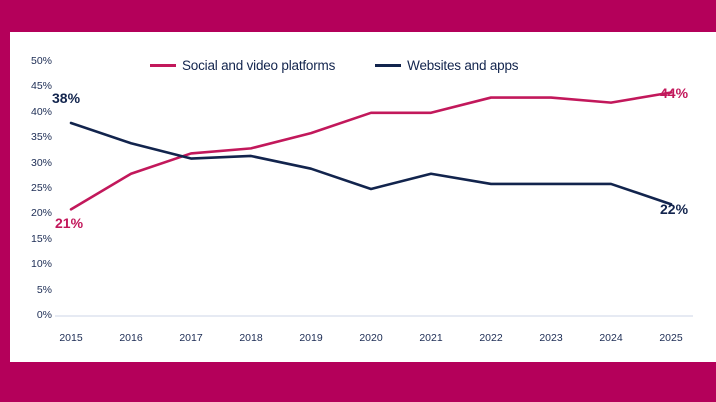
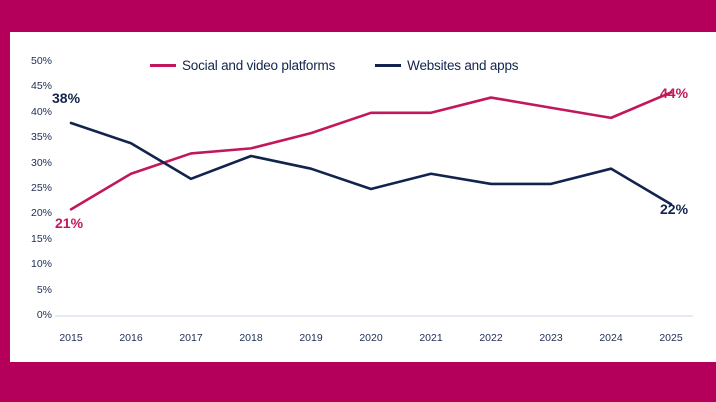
Websites and apps/2017: 31% -> 27%
Social and video platforms/2023: 43% -> 41%
Social and video platforms/2024: 42% -> 39%
Websites and apps/2024: 26% -> 29%
